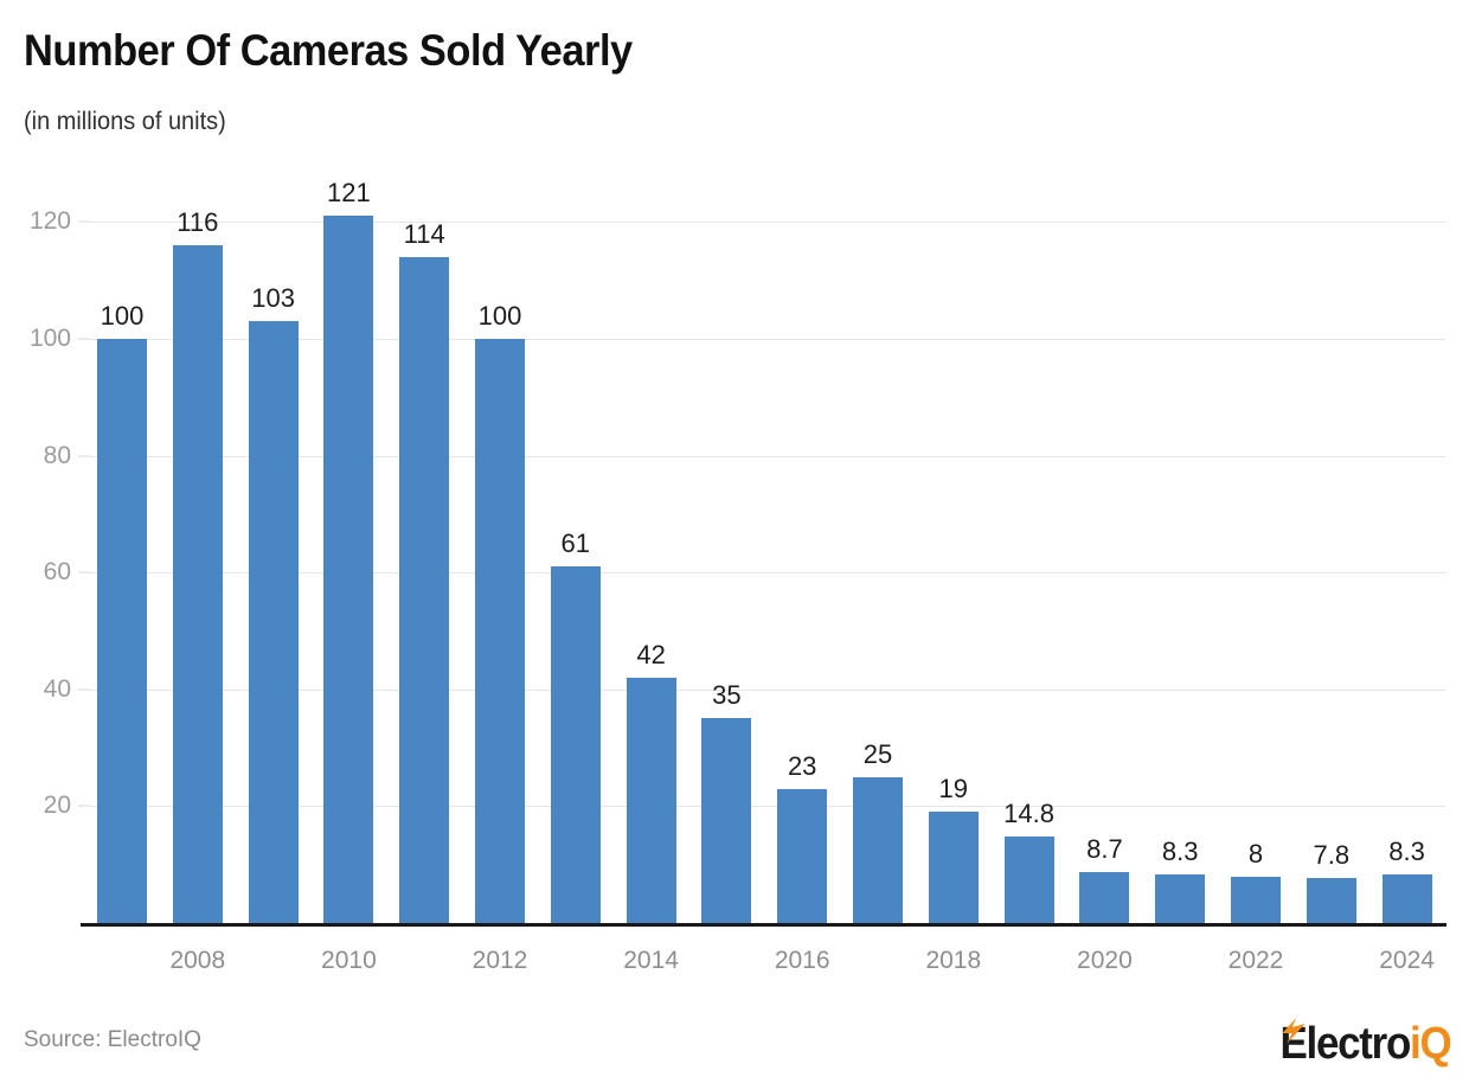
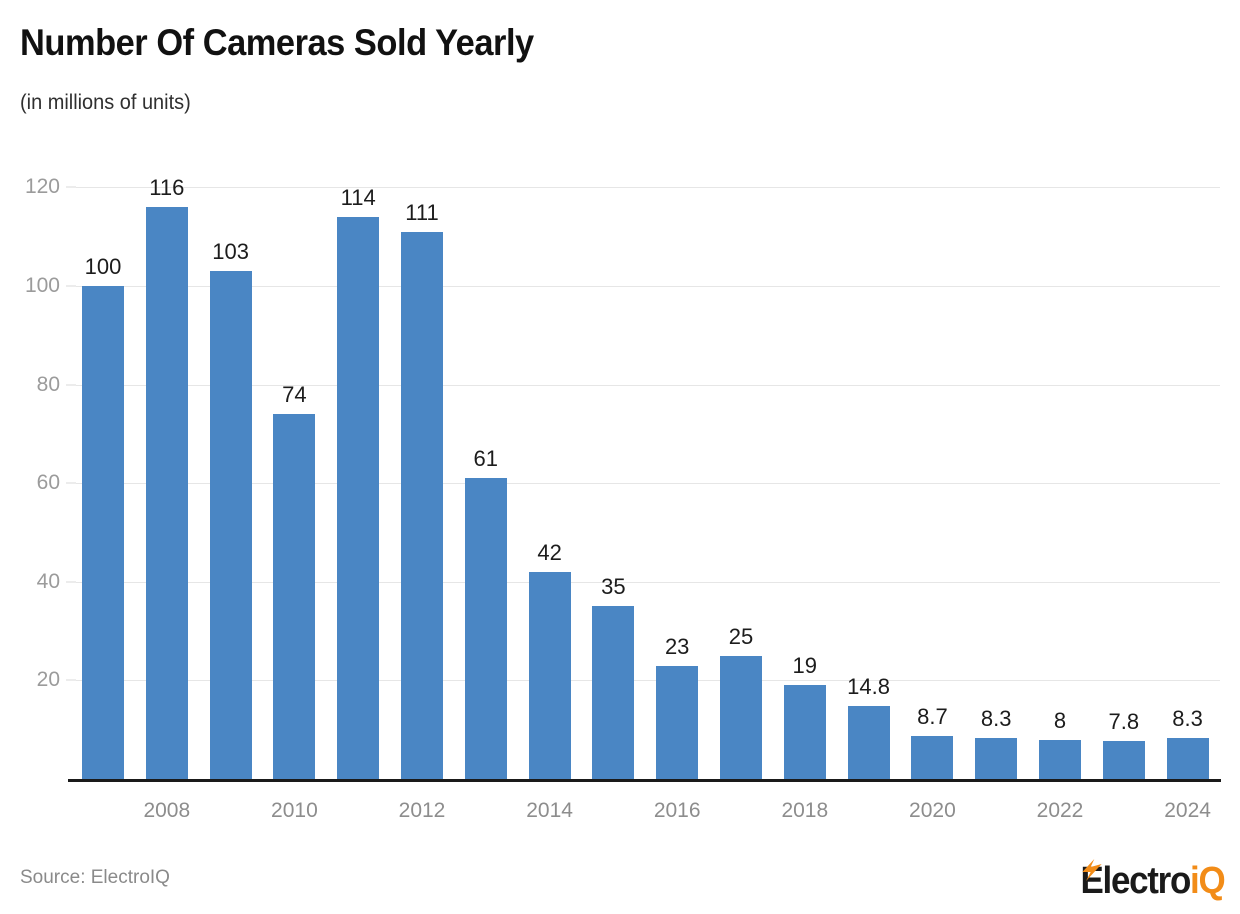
2010: 121 -> 74
2012: 100 -> 111
